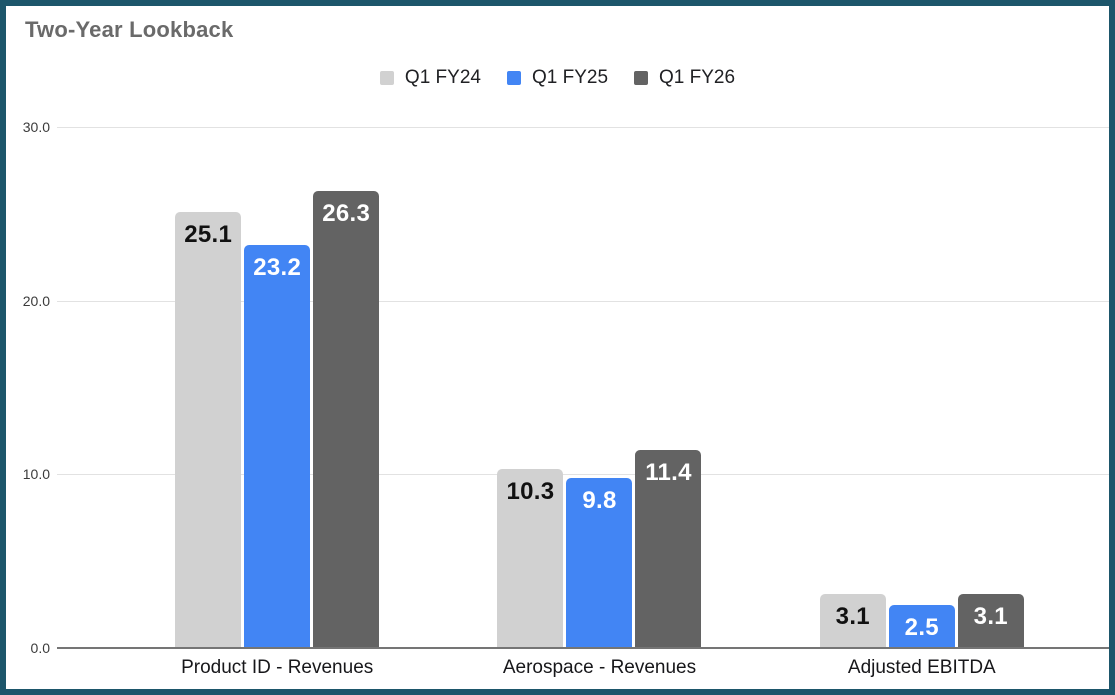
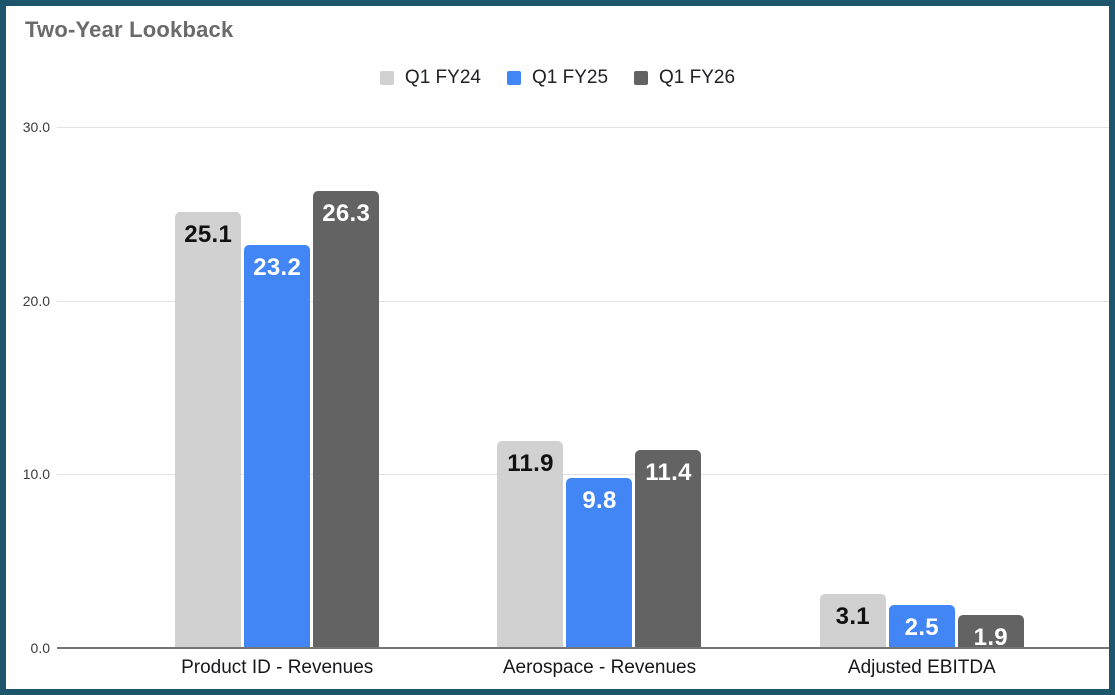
Q1 FY24/Aerospace - Revenues: 10.3 -> 11.9
Q1 FY26/Adjusted EBITDA: 3.1 -> 1.9
